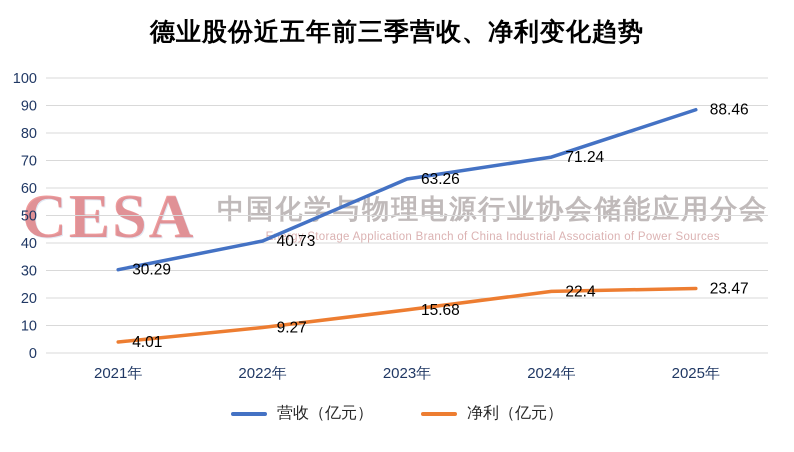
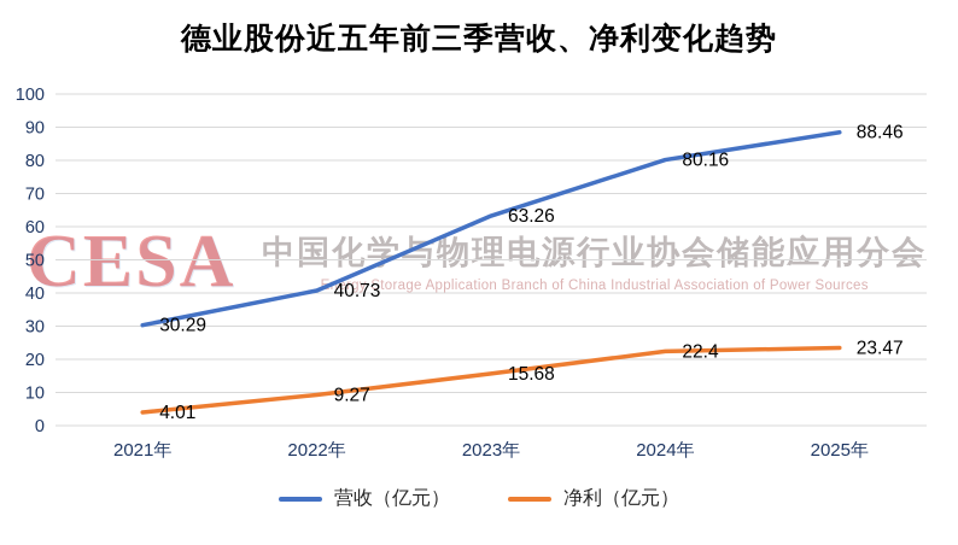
营收（亿元）/2024年: 71.24 -> 80.16
